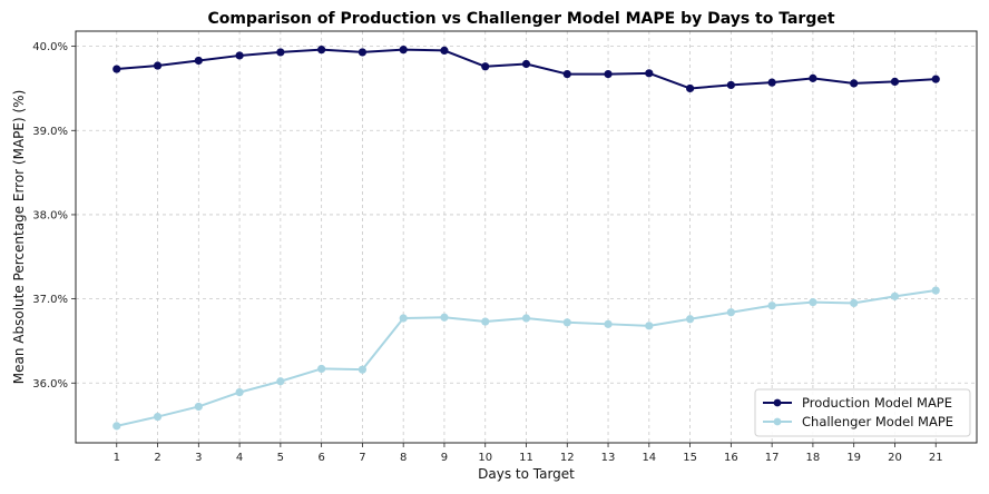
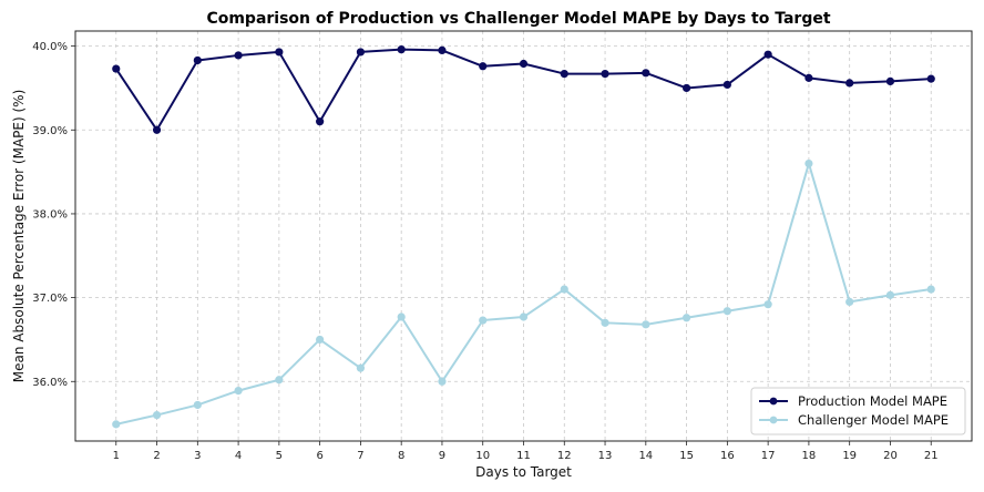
Production Model MAPE/2: 39.8% -> 39.0%
Production Model MAPE/6: 40.0% -> 39.1%
Challenger Model MAPE/6: 36.2% -> 36.5%
Challenger Model MAPE/9: 36.8% -> 36.0%
Challenger Model MAPE/12: 36.7% -> 37.1%
Production Model MAPE/17: 39.6% -> 39.9%
Challenger Model MAPE/18: 37.0% -> 38.6%
